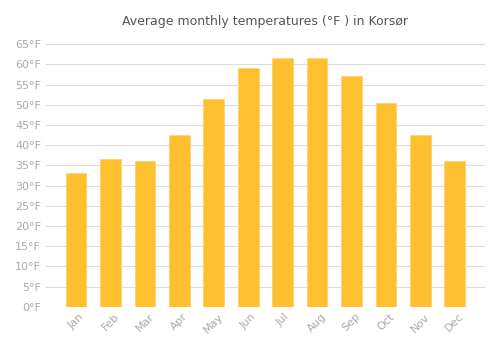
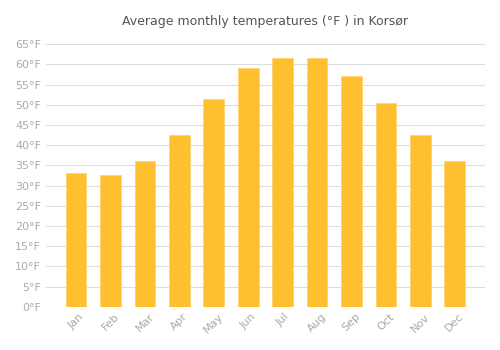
Feb: 36.5°F -> 32.5°F
